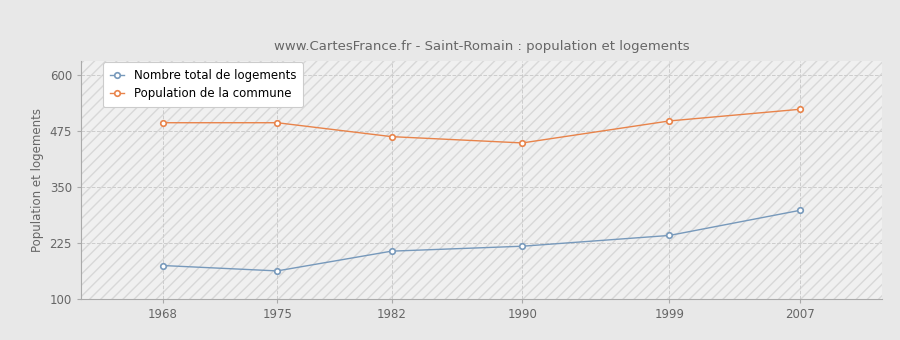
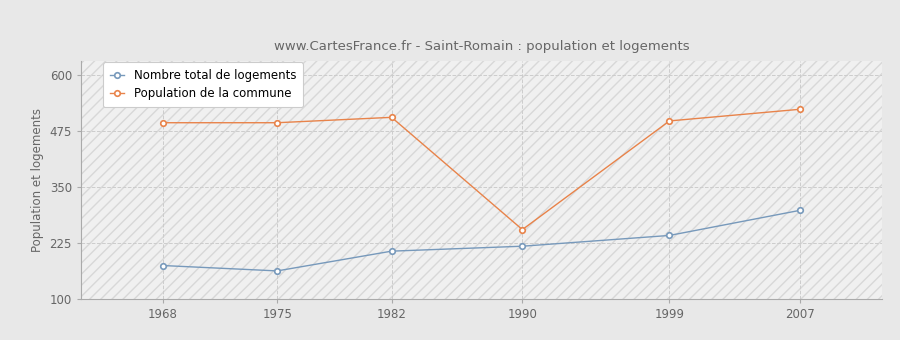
Population de la commune/1982: 462 -> 505
Population de la commune/1990: 448 -> 255
